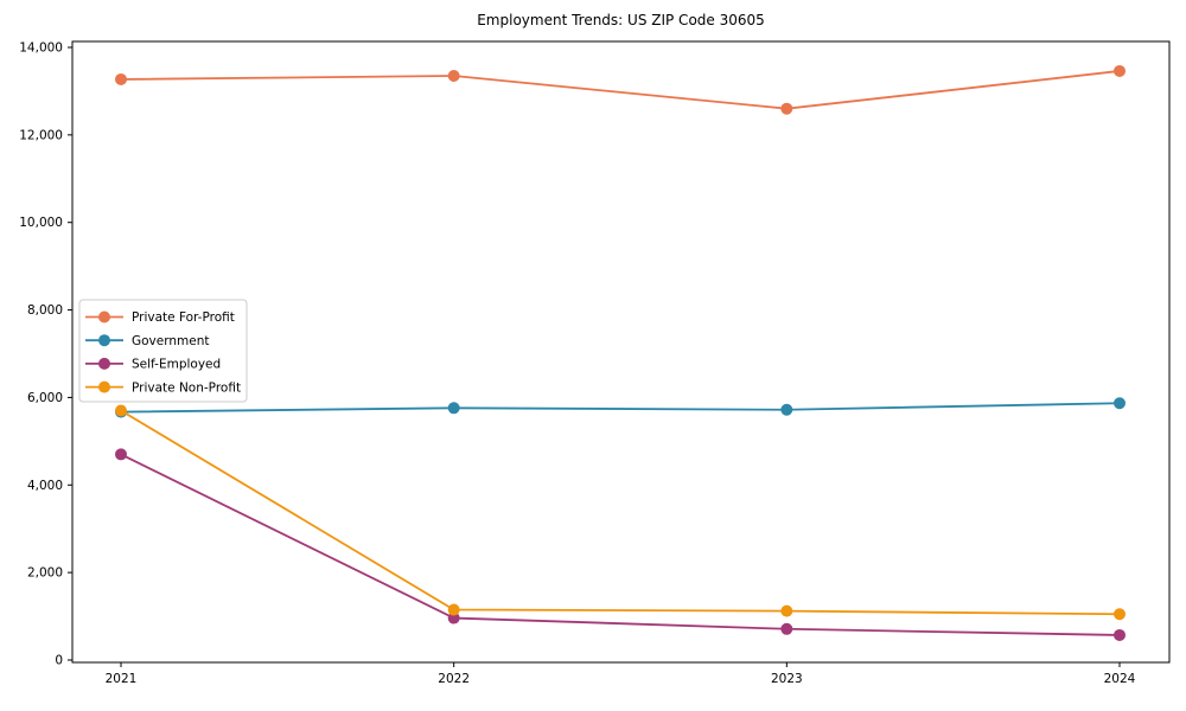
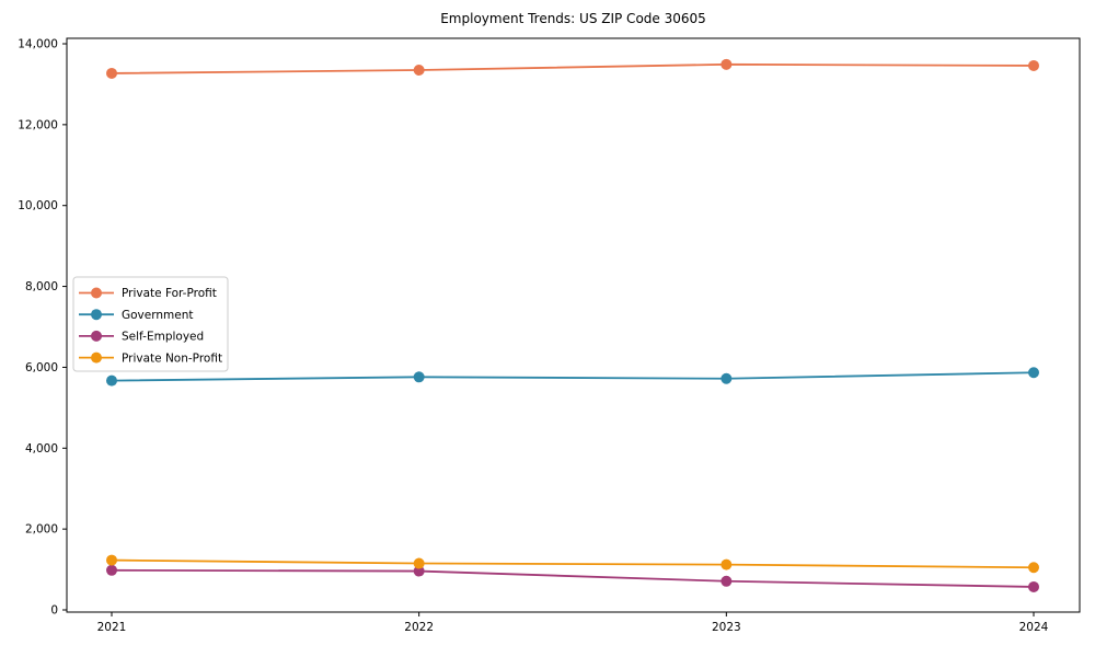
Self-Employed/2021: 4700 -> 1000
Private Non-Profit/2021: 5700 -> 1200
Private For-Profit/2023: 12600 -> 13500
